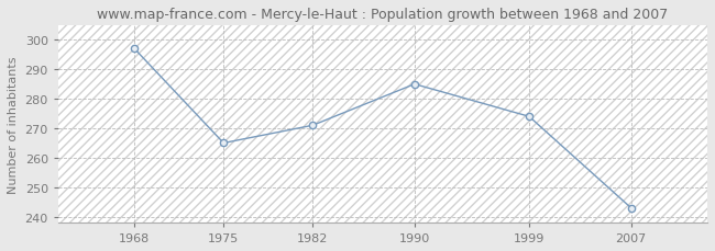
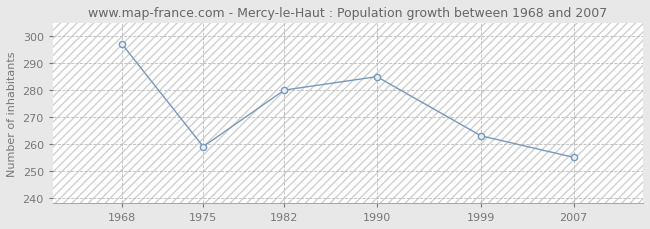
1975: 265 -> 259
1982: 271 -> 280
1999: 274 -> 263
2007: 243 -> 255
